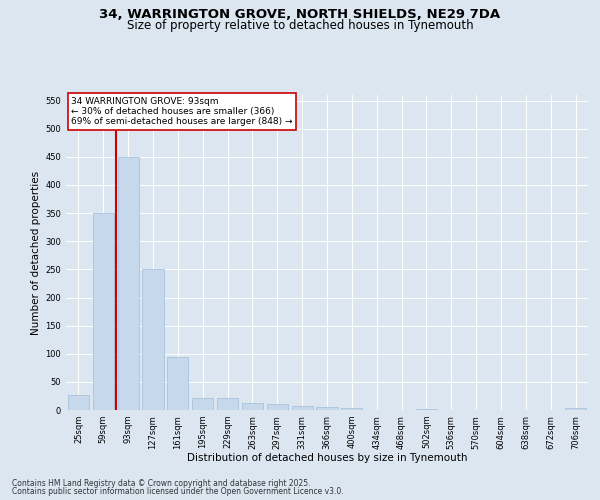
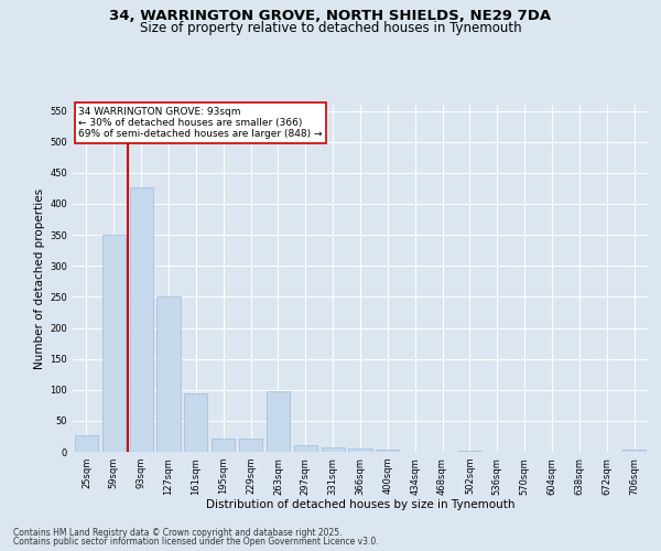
93sqm: 450 -> 426
263sqm: 12 -> 98
